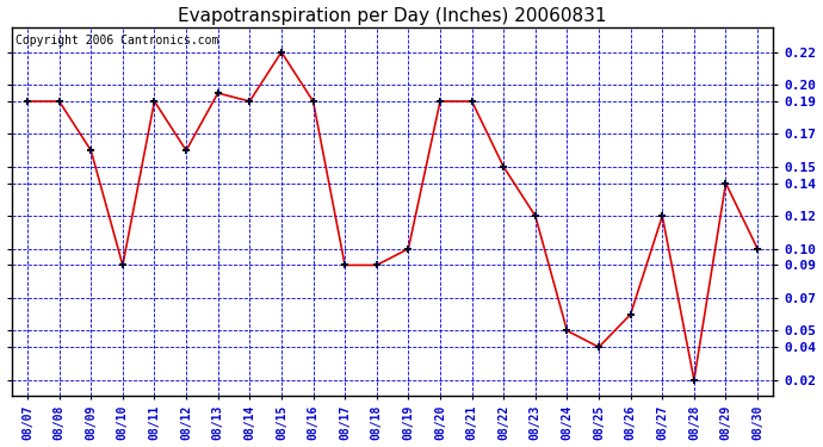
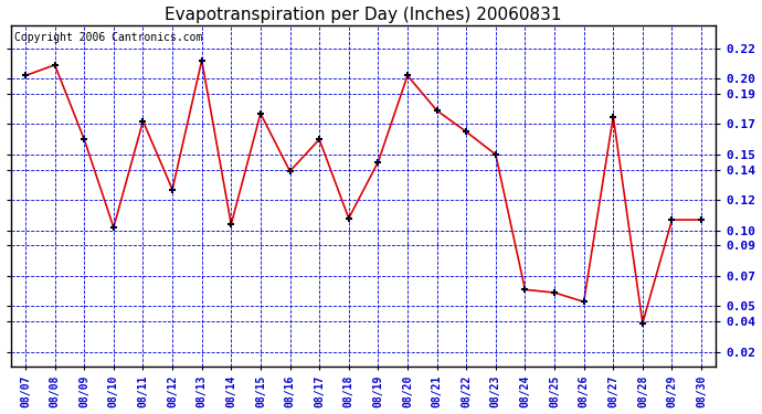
08/07: 0.190 -> 0.202
08/08: 0.190 -> 0.209
08/10: 0.090 -> 0.102
08/11: 0.190 -> 0.172
08/12: 0.160 -> 0.127
08/13: 0.195 -> 0.212
08/14: 0.190 -> 0.104
08/15: 0.220 -> 0.177
08/16: 0.190 -> 0.139
08/17: 0.090 -> 0.160
08/18: 0.090 -> 0.108
08/19: 0.100 -> 0.145
08/20: 0.190 -> 0.202
08/21: 0.190 -> 0.179
08/22: 0.150 -> 0.165
08/23: 0.120 -> 0.150
08/24: 0.050 -> 0.061
08/25: 0.040 -> 0.059
08/26: 0.060 -> 0.053
08/27: 0.120 -> 0.175
08/28: 0.020 -> 0.039
08/29: 0.140 -> 0.107
08/30: 0.100 -> 0.107
